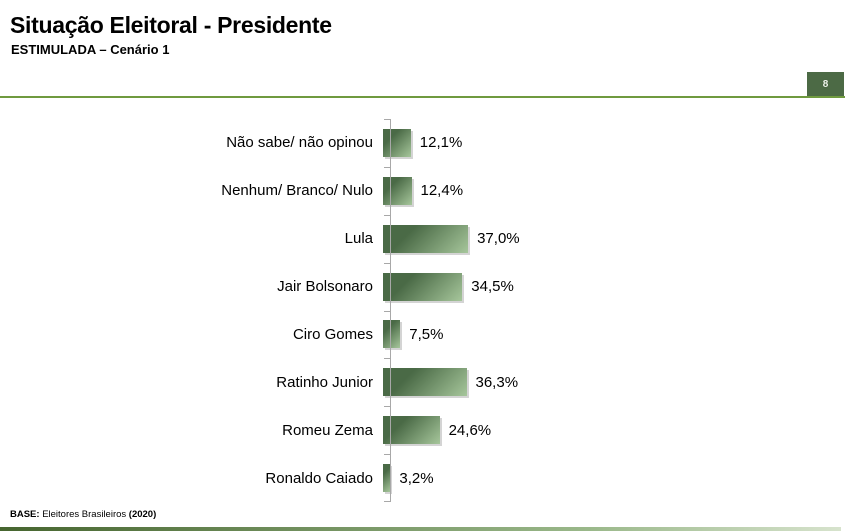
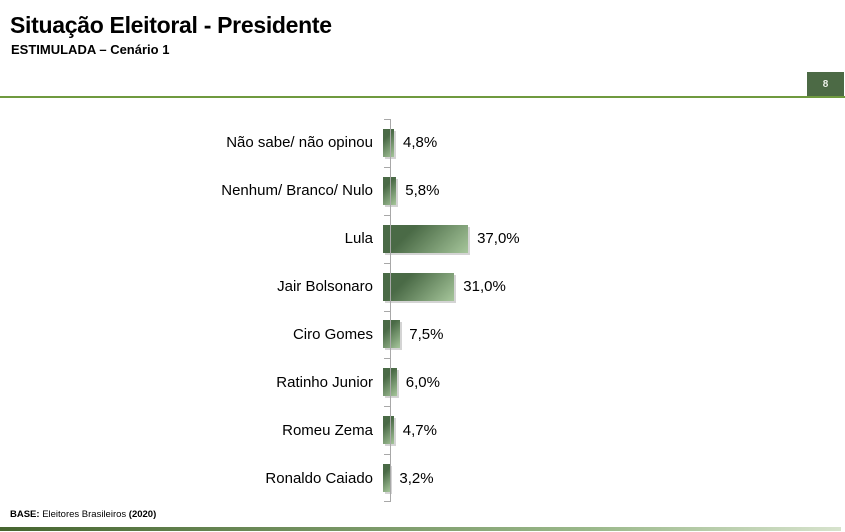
Não sabe/ não opinou: 12,1% -> 4,8%
Nenhum/ Branco/ Nulo: 12,4% -> 5,8%
Jair Bolsonaro: 34,5% -> 31,0%
Ratinho Junior: 36,3% -> 6,0%
Romeu Zema: 24,6% -> 4,7%
